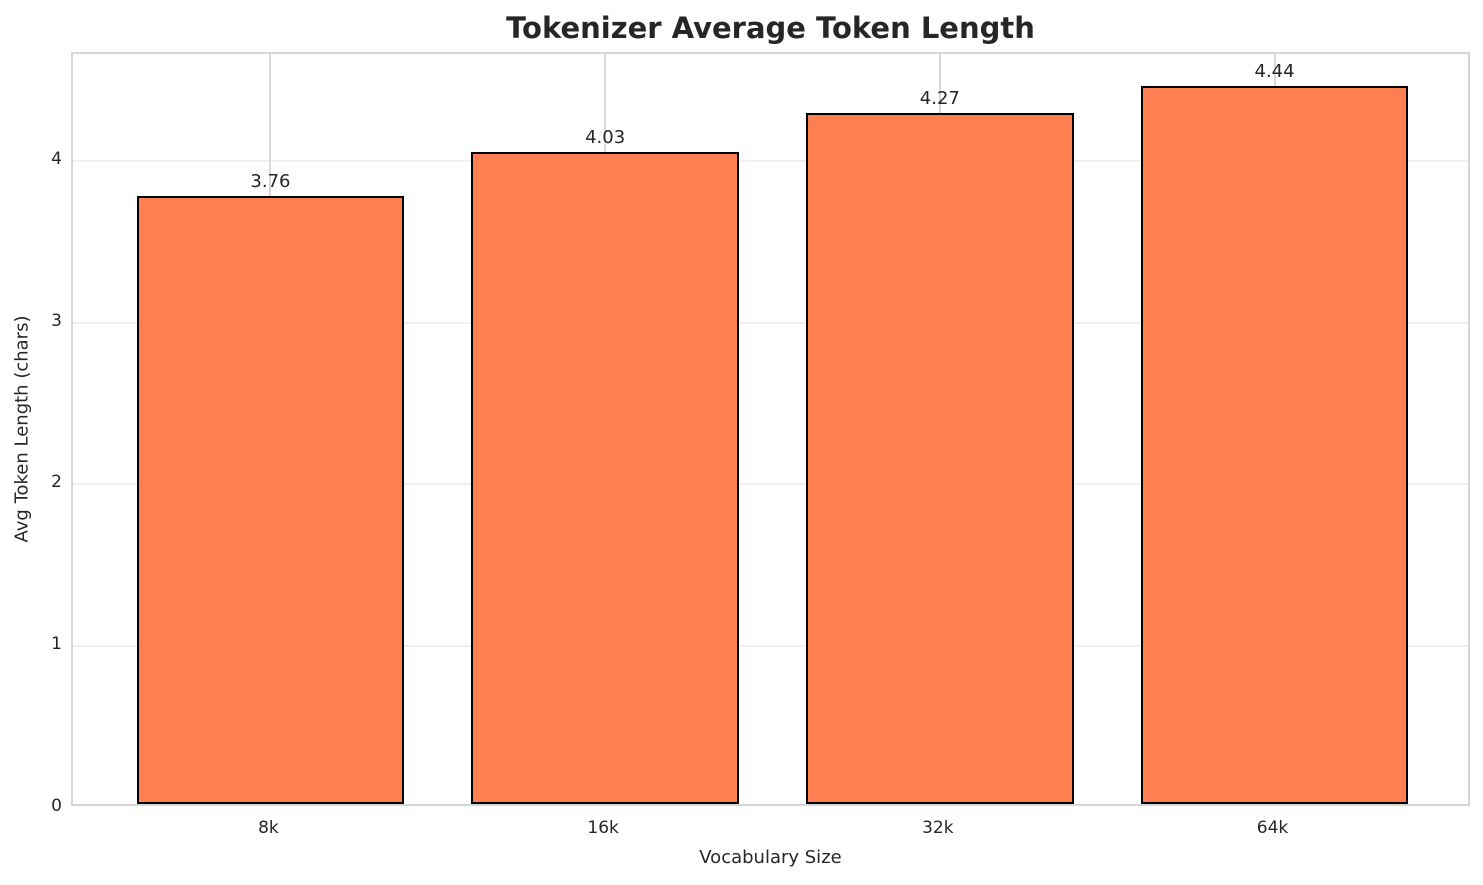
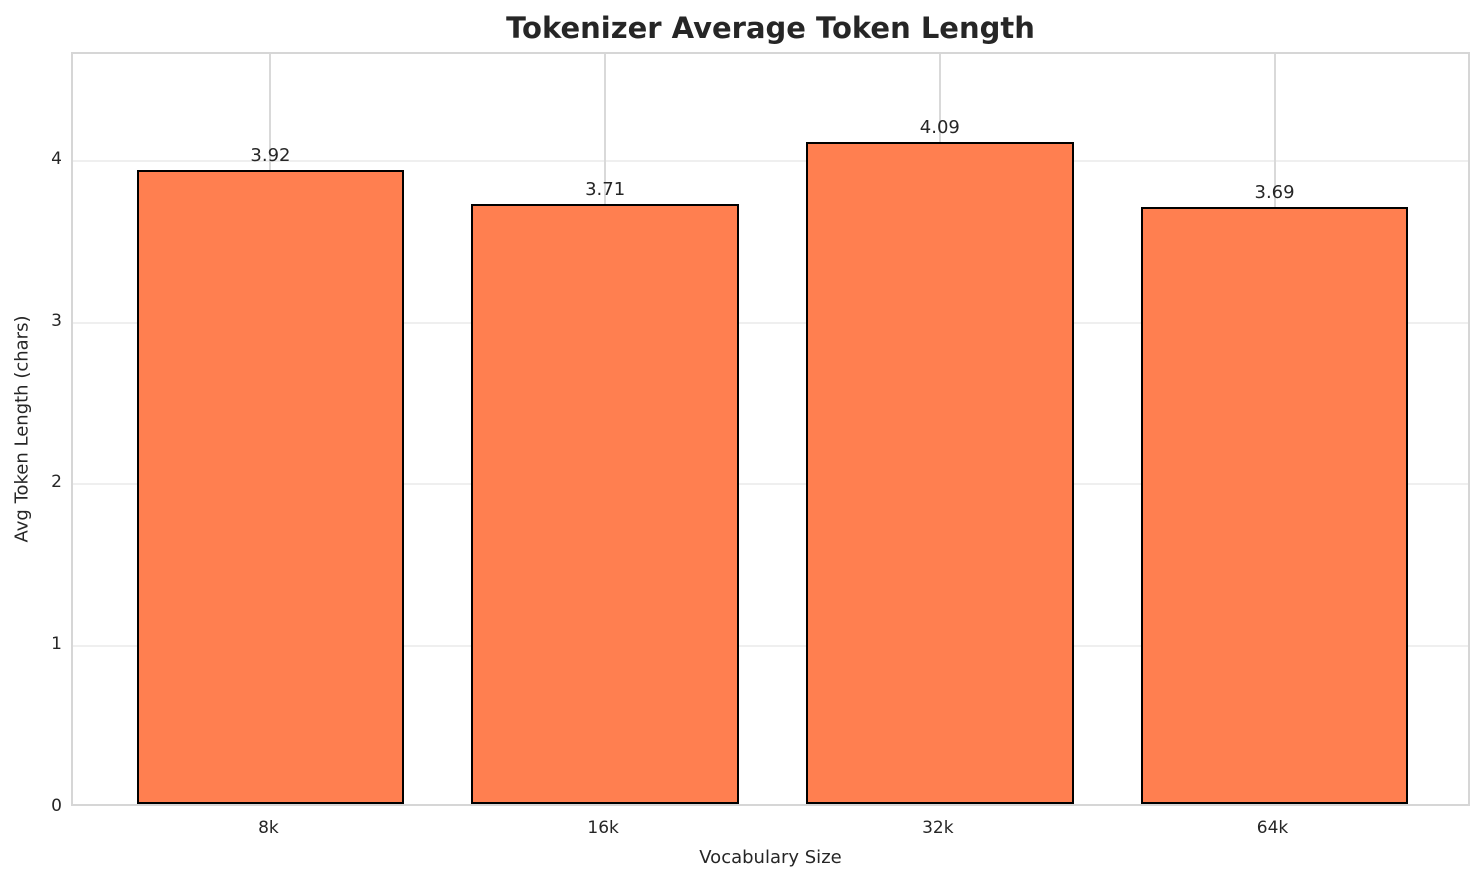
8k: 3.76 -> 3.92
16k: 4.03 -> 3.71
32k: 4.27 -> 4.09
64k: 4.44 -> 3.69
